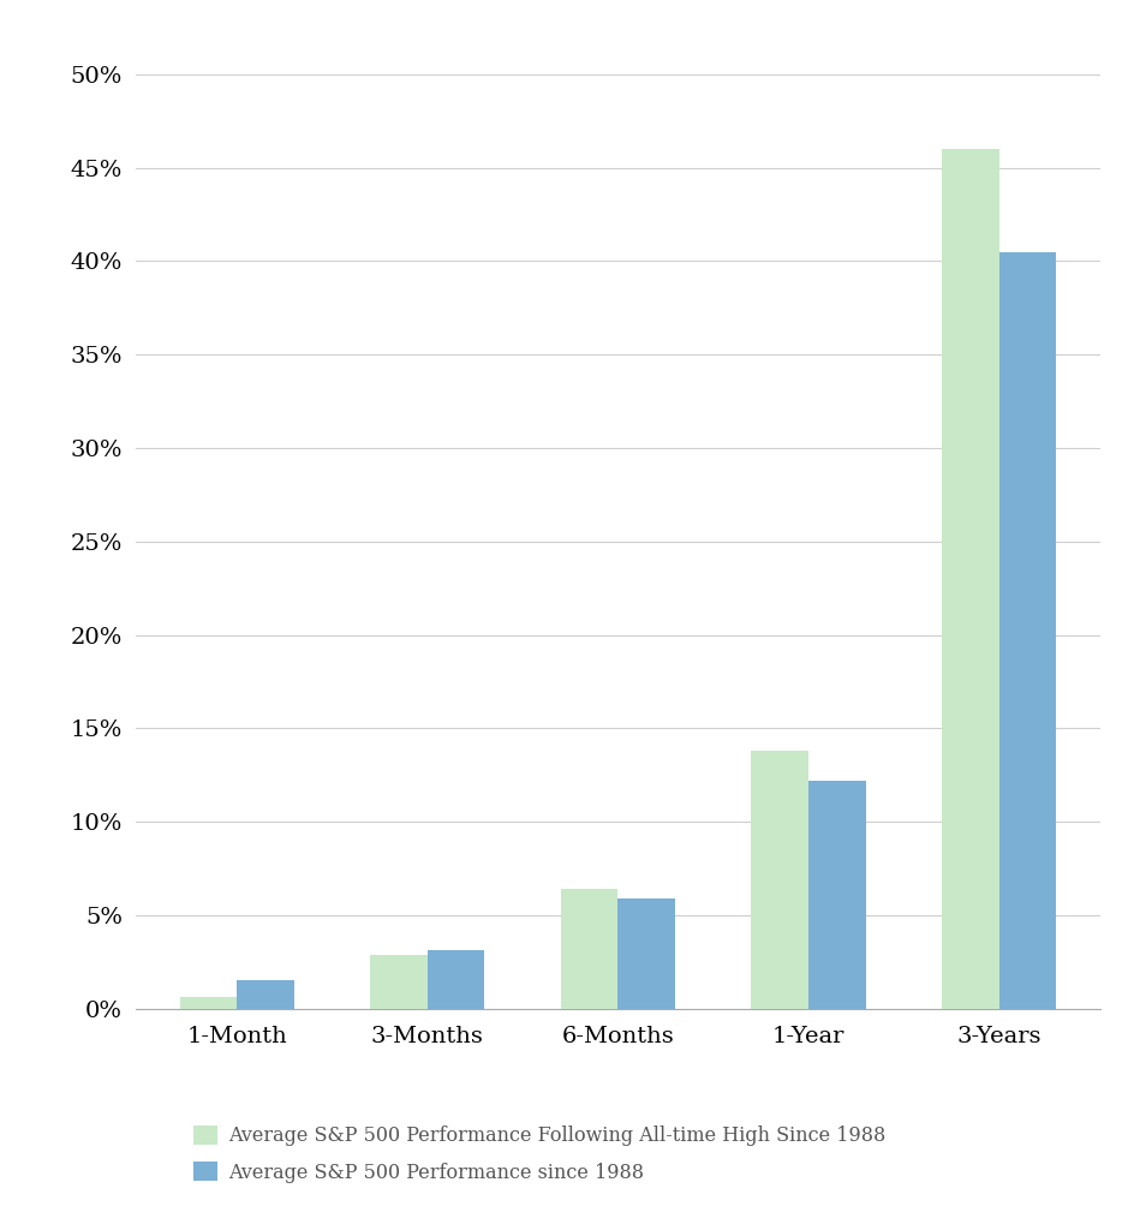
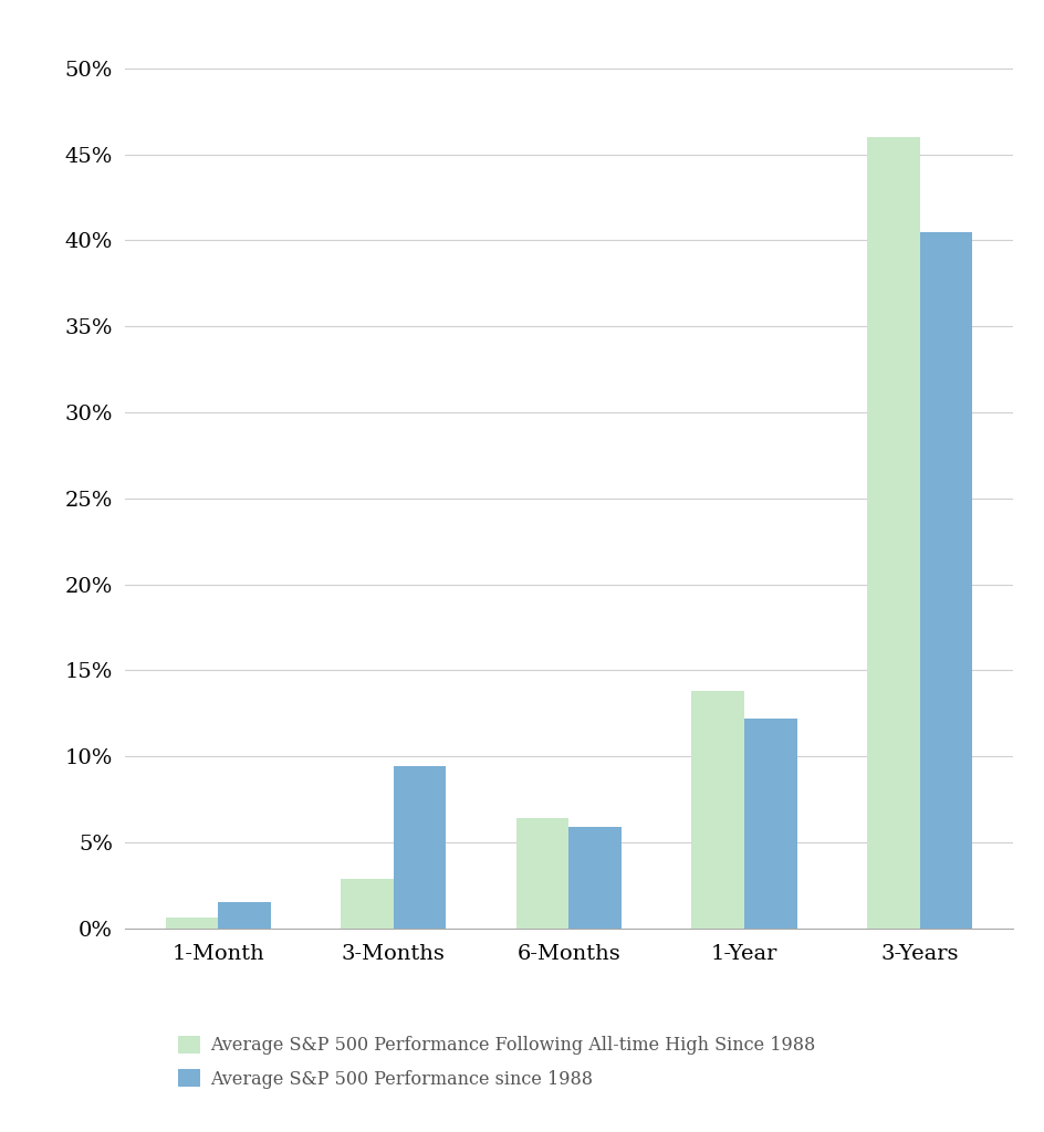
Average S&P 500 Performance since 1988/3-Months: 3.1% -> 9.4%
